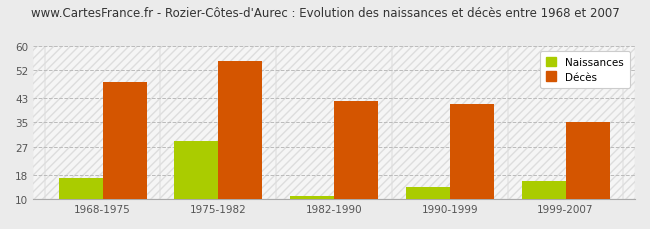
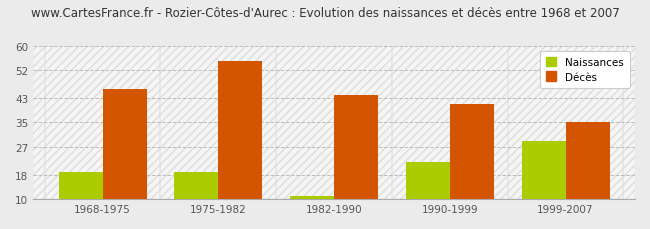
Naissances/1968-1975: 17 -> 19
Décès/1968-1975: 48 -> 46
Naissances/1975-1982: 29 -> 19
Décès/1982-1990: 42 -> 44
Naissances/1990-1999: 14 -> 22
Naissances/1999-2007: 16 -> 29
